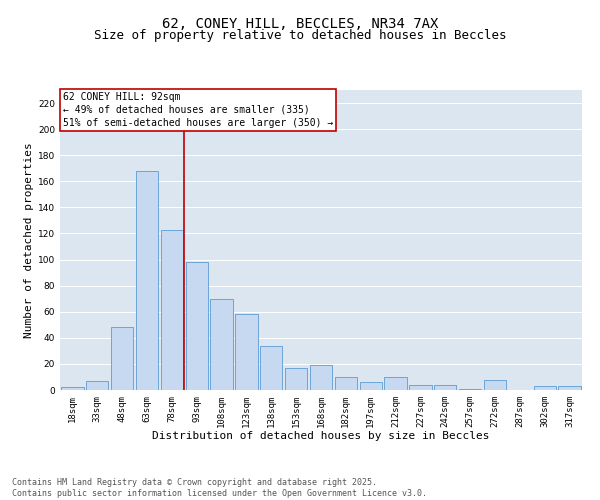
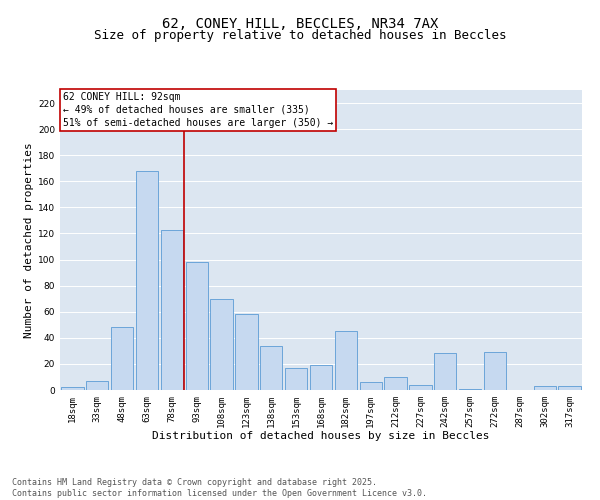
182sqm: 10 -> 45
242sqm: 4 -> 28
272sqm: 8 -> 29
